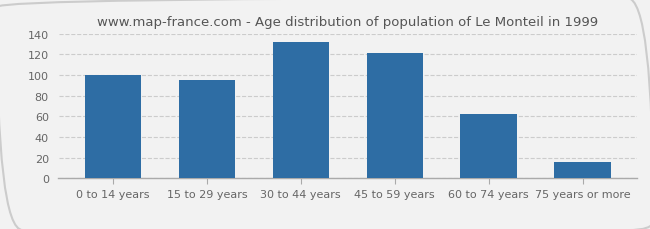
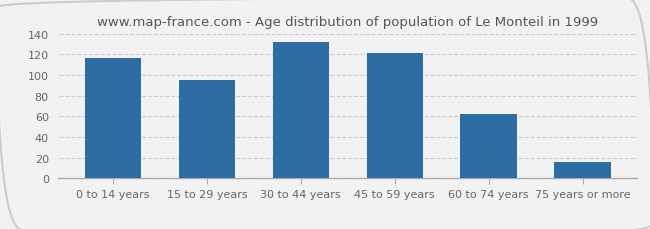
0 to 14 years: 100 -> 116
